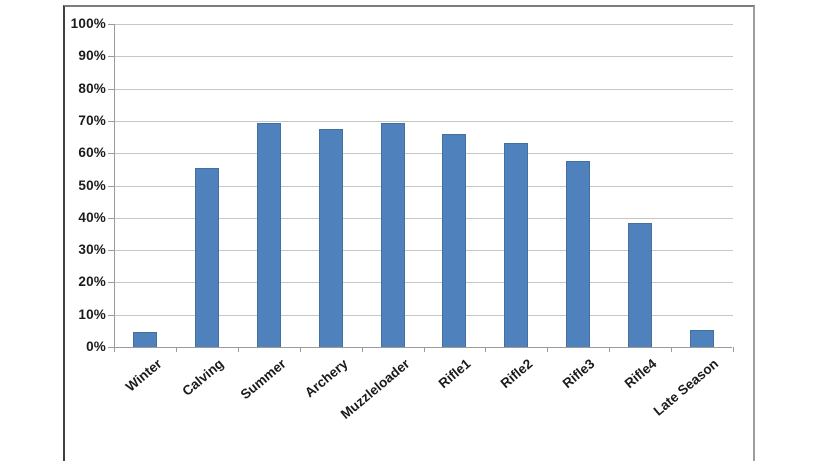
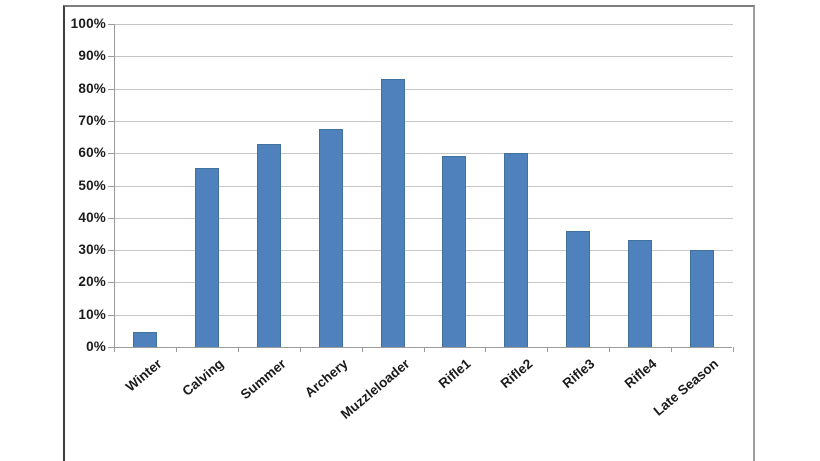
Summer: 70% -> 63%
Muzzleloader: 70% -> 83%
Rifle1: 66% -> 59%
Rifle2: 63% -> 60%
Rifle3: 58% -> 36%
Rifle4: 38% -> 33%
Late Season: 5% -> 30%
